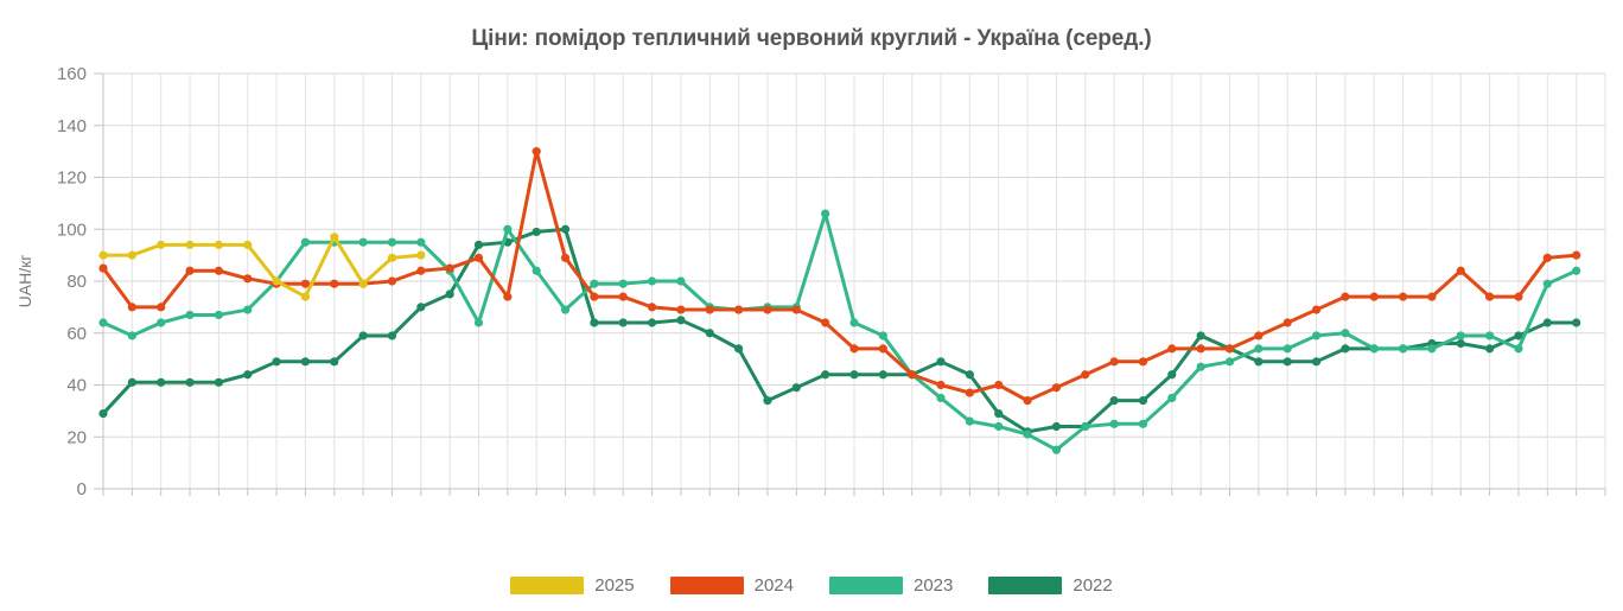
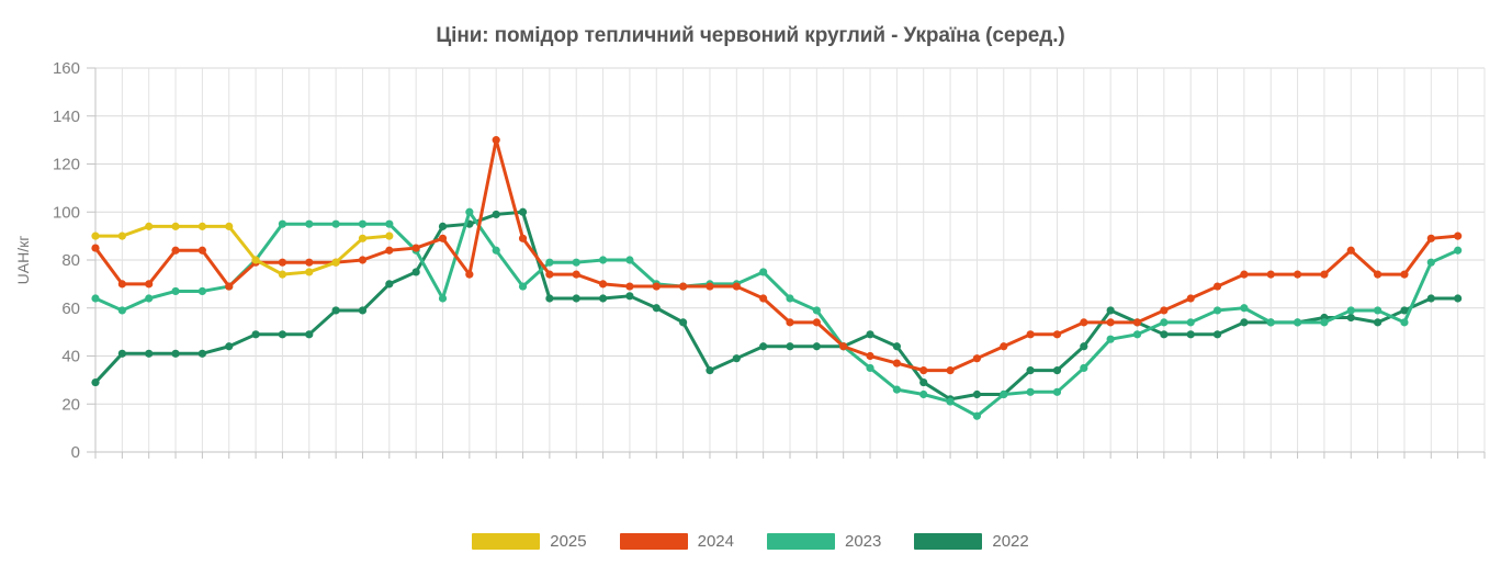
2024/07.02: 81 -> 69
2025/28.02: 97 -> 75
2023/27.06: 106 -> 75
2024/08.08: 40 -> 34
